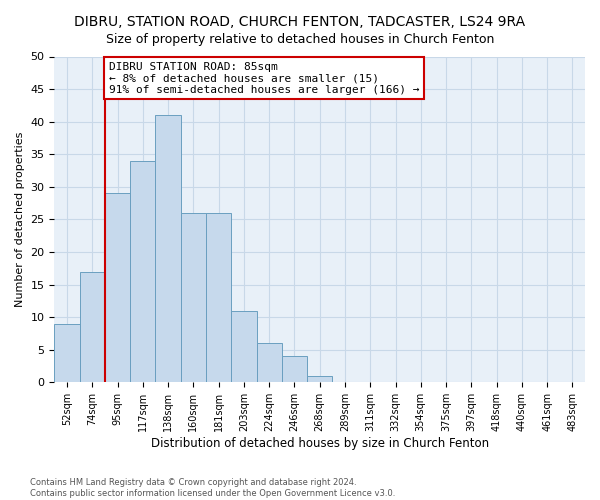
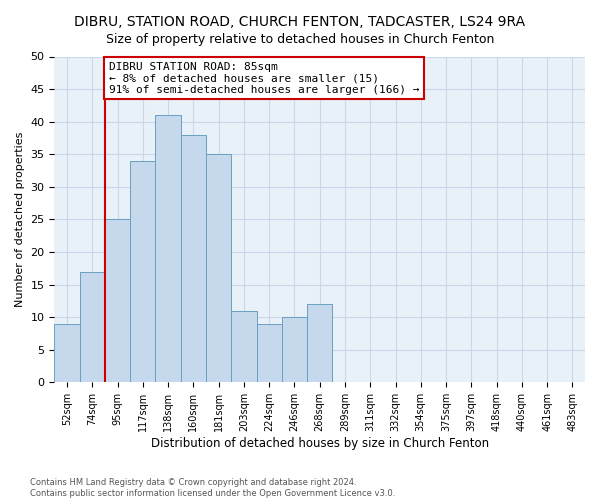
95sqm: 29 -> 25
160sqm: 26 -> 38
181sqm: 26 -> 35
224sqm: 6 -> 9
246sqm: 4 -> 10
268sqm: 1 -> 12
